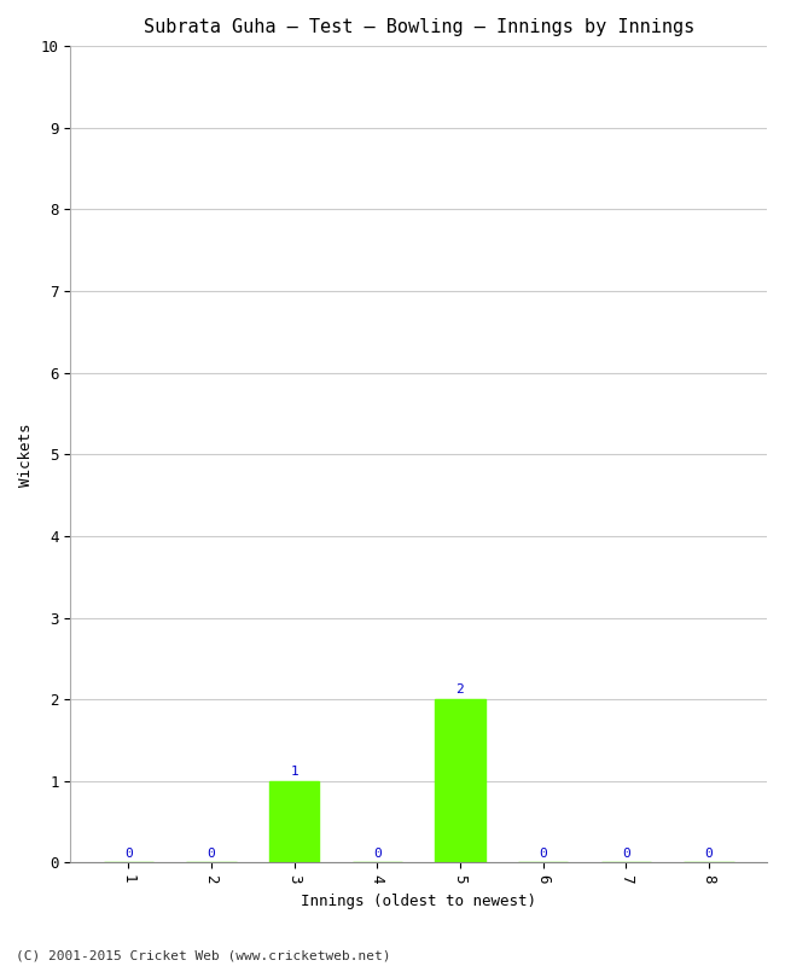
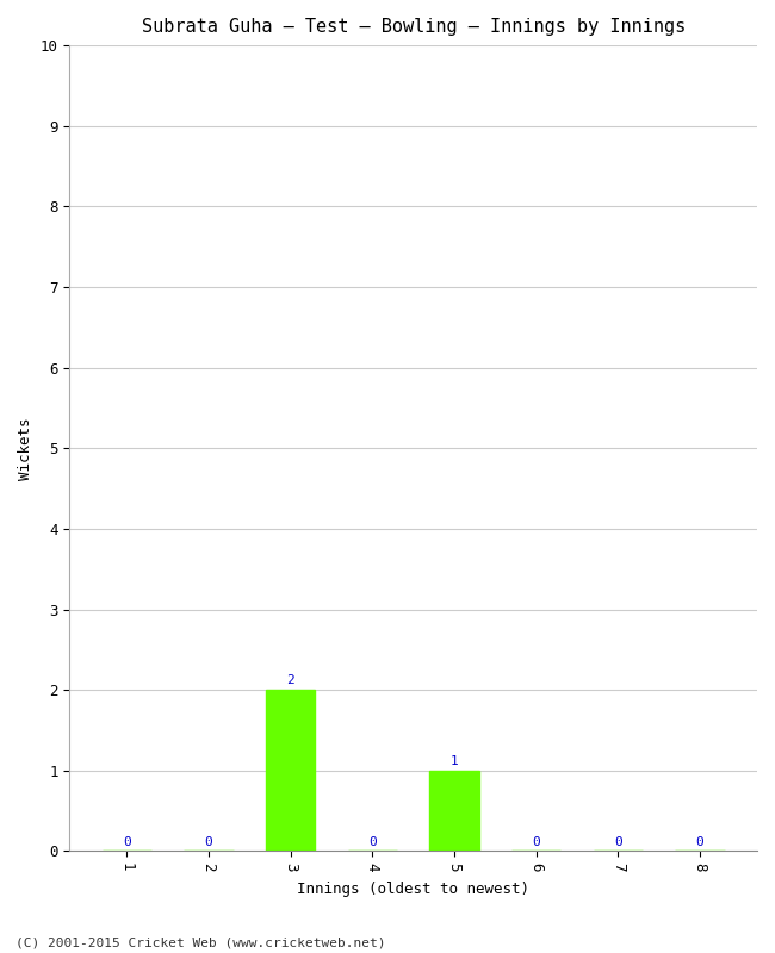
3: 1 -> 2
5: 2 -> 1
